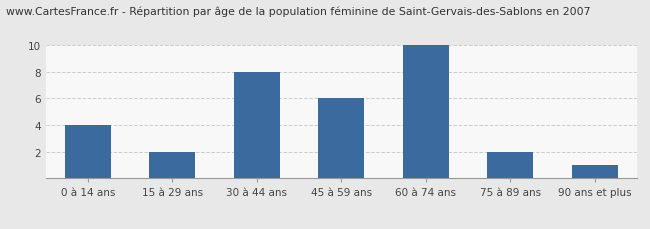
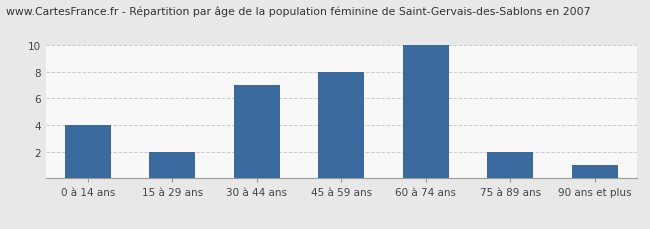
30 à 44 ans: 8 -> 7
45 à 59 ans: 6 -> 8
